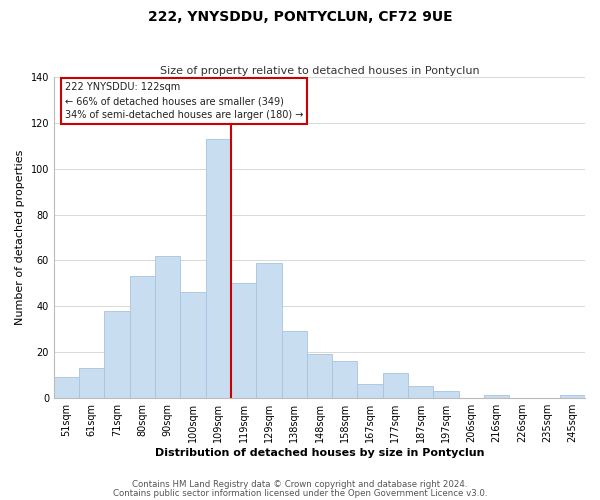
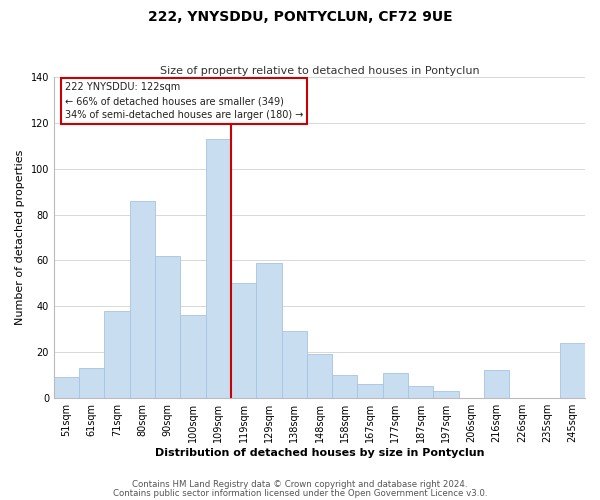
80sqm: 53 -> 86
100sqm: 46 -> 36
158sqm: 16 -> 10
216sqm: 1 -> 12
245sqm: 1 -> 24
